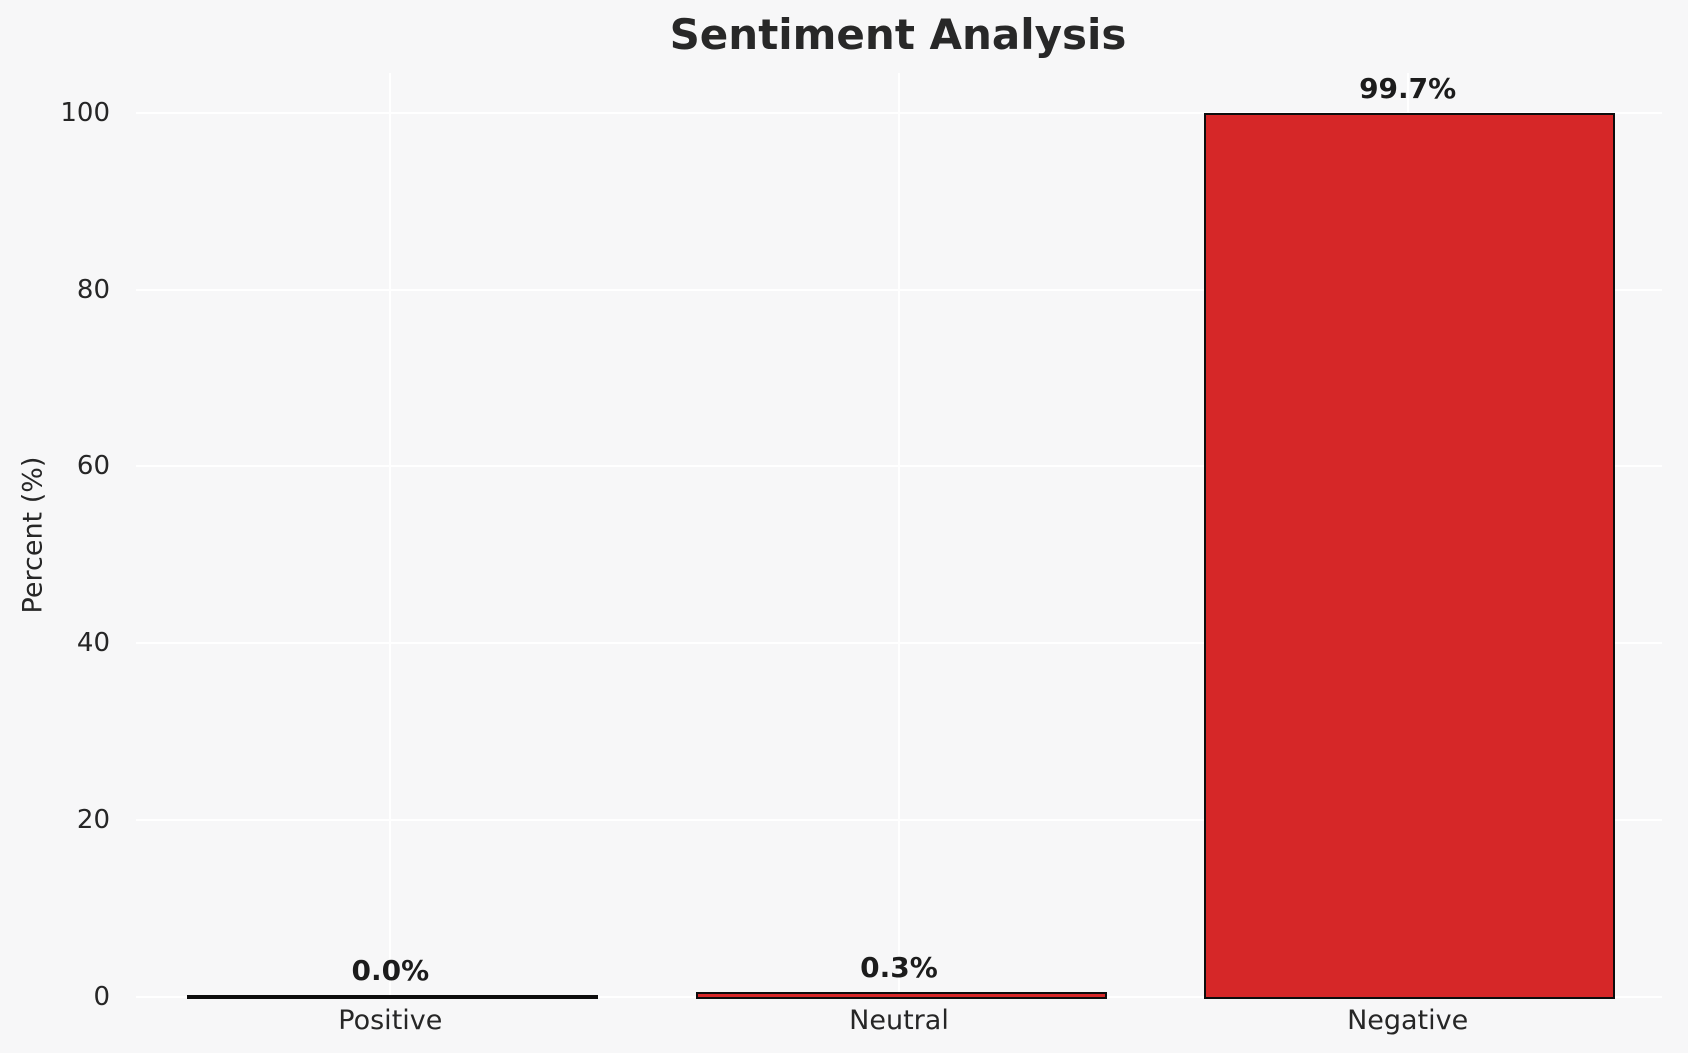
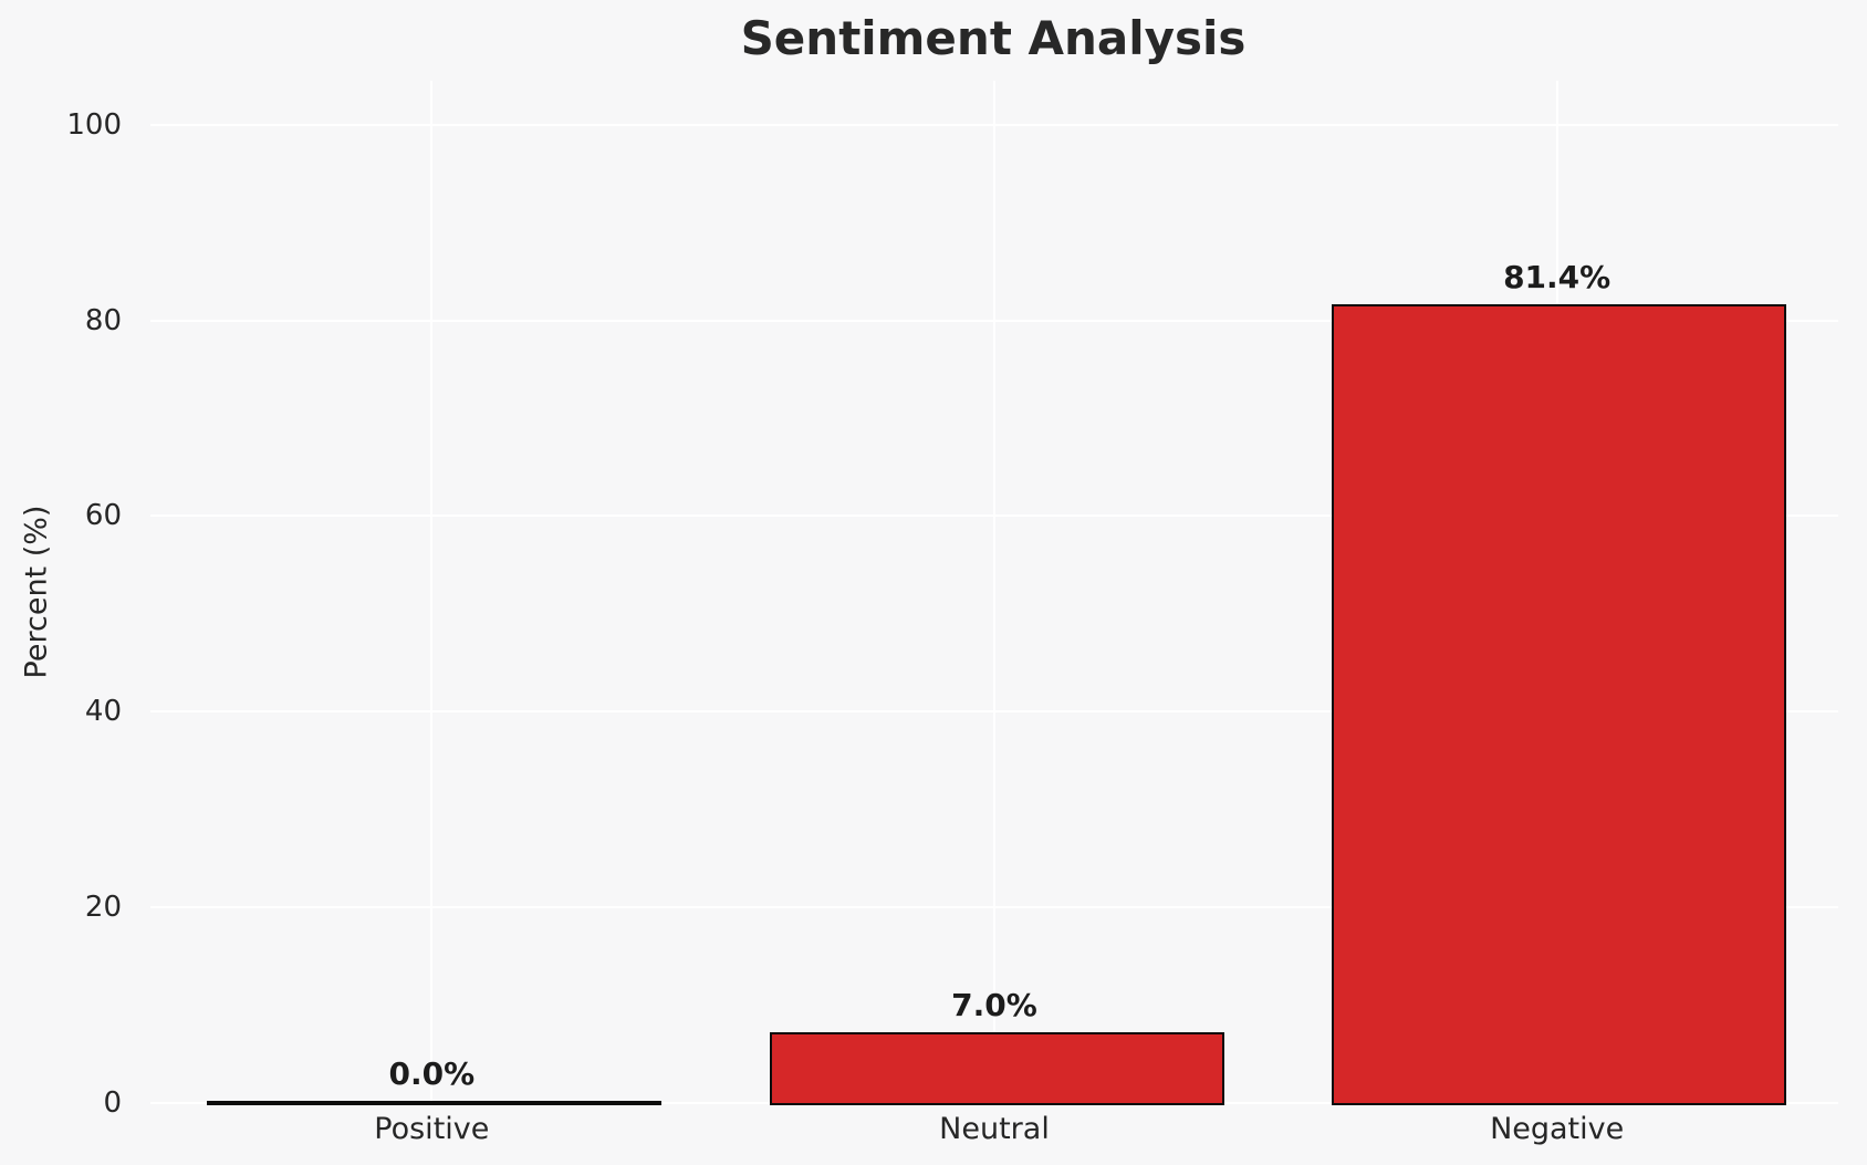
Neutral: 0.3% -> 7.0%
Negative: 99.7% -> 81.4%
